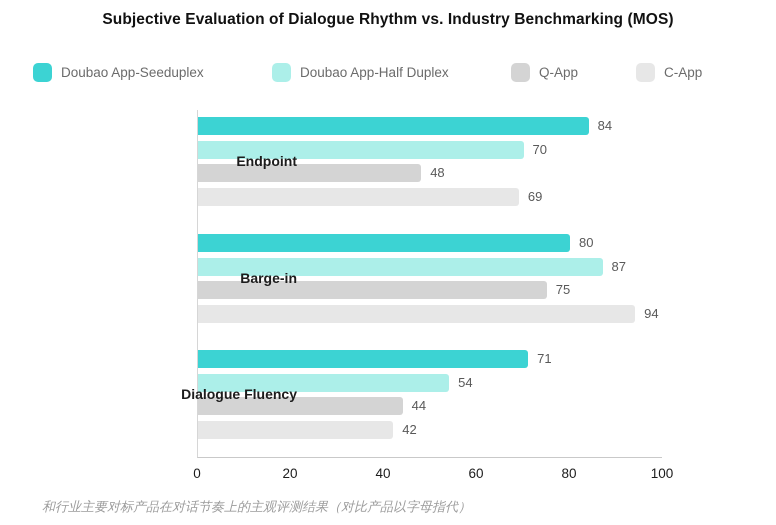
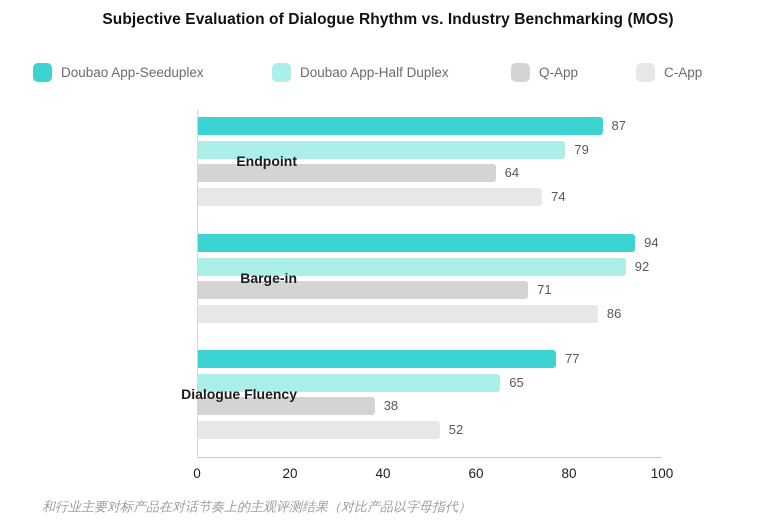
Doubao App-Seeduplex/Endpoint: 84 -> 87
Doubao App-Half Duplex/Endpoint: 70 -> 79
Q-App/Endpoint: 48 -> 64
C-App/Endpoint: 69 -> 74
Doubao App-Seeduplex/Barge-in: 80 -> 94
Doubao App-Half Duplex/Barge-in: 87 -> 92
Q-App/Barge-in: 75 -> 71
C-App/Barge-in: 94 -> 86
Doubao App-Seeduplex/Dialogue Fluency: 71 -> 77
Doubao App-Half Duplex/Dialogue Fluency: 54 -> 65
Q-App/Dialogue Fluency: 44 -> 38
C-App/Dialogue Fluency: 42 -> 52
